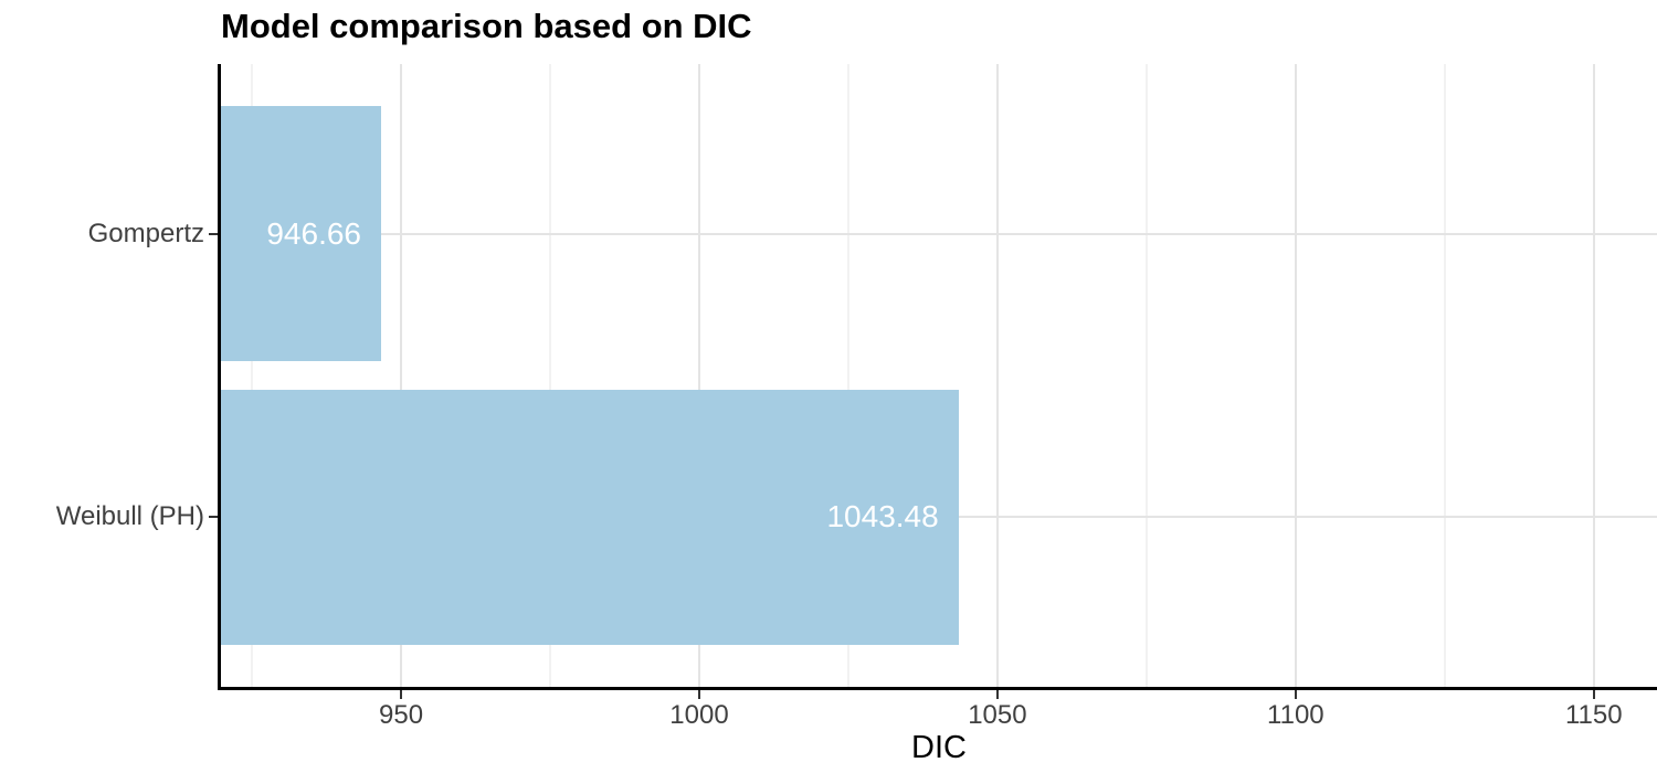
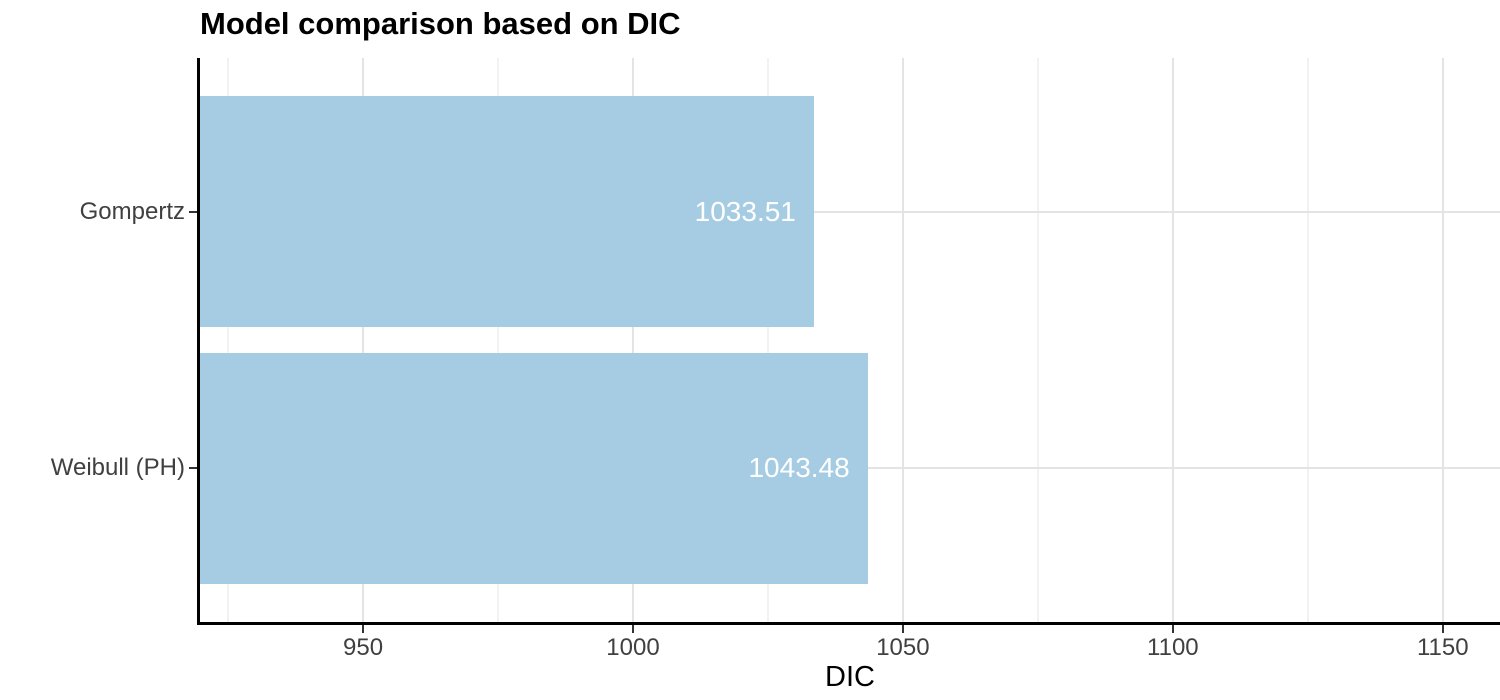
Gompertz: 946.66 -> 1033.51
